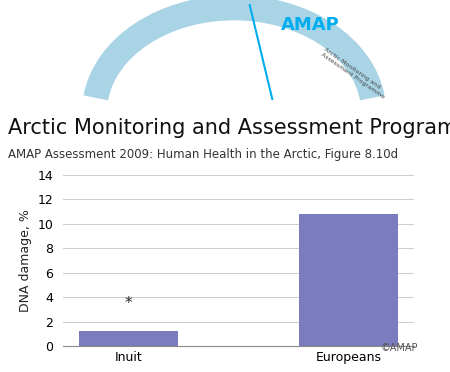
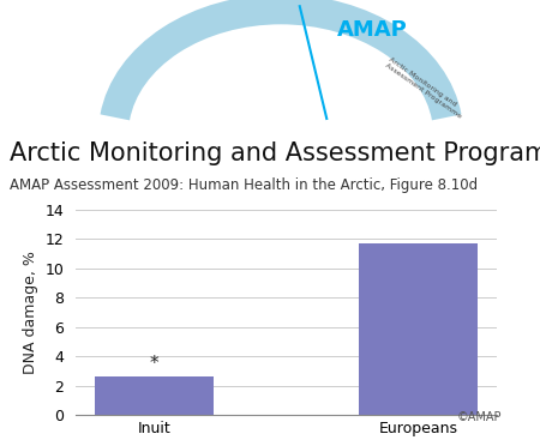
Inuit: 1.2 -> 2.6
Europeans: 10.8 -> 11.7
